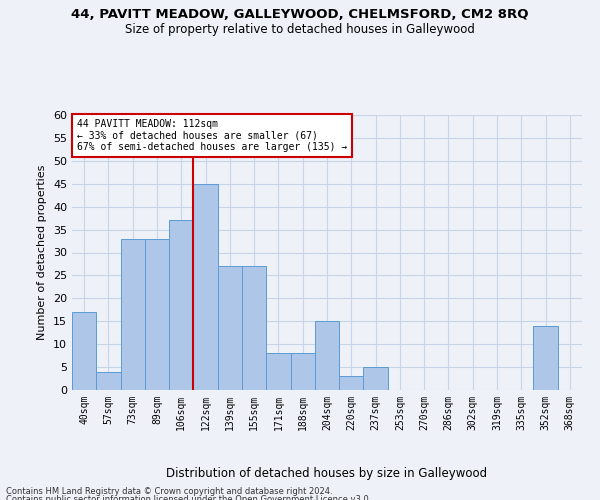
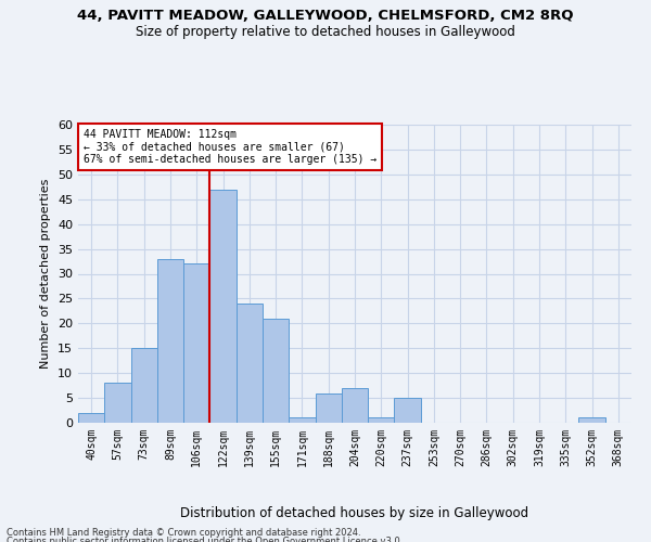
40sqm: 17 -> 2
57sqm: 4 -> 8
73sqm: 33 -> 15
106sqm: 37 -> 32
122sqm: 45 -> 47
139sqm: 27 -> 24
155sqm: 27 -> 21
171sqm: 8 -> 1
188sqm: 8 -> 6
204sqm: 15 -> 7
220sqm: 3 -> 1
352sqm: 14 -> 1
